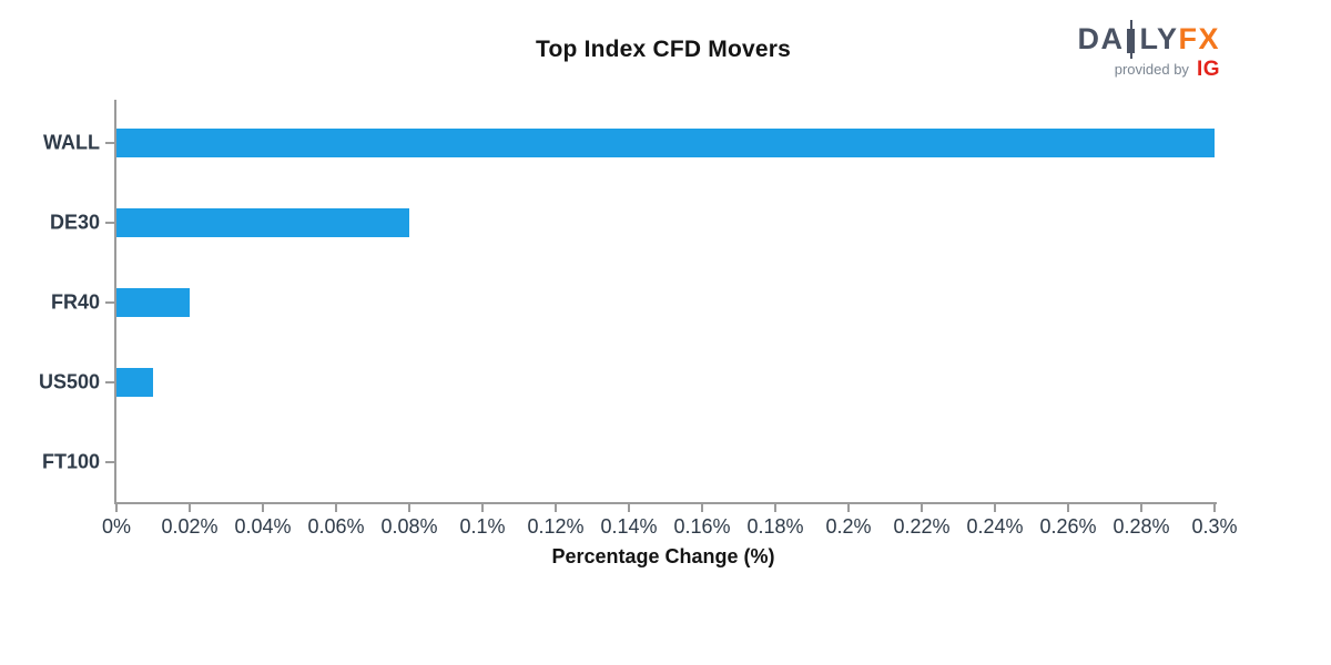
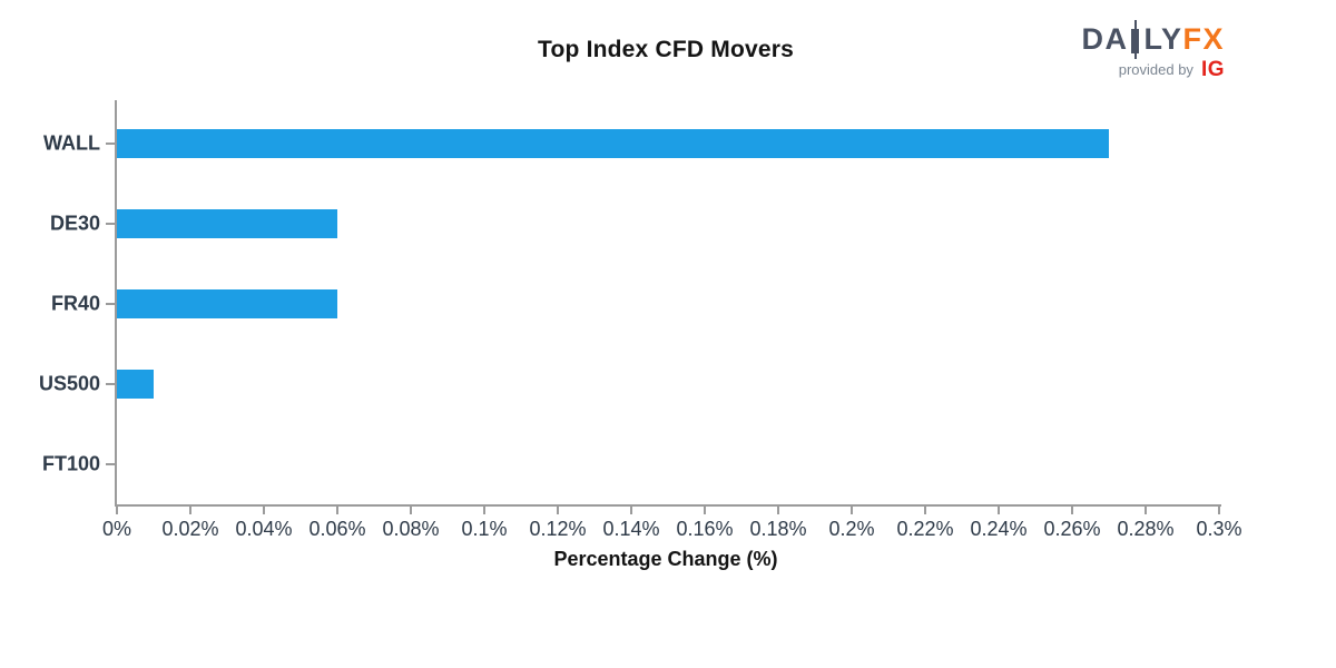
WALL: 0.30% -> 0.27%
DE30: 0.08% -> 0.06%
FR40: 0.02% -> 0.06%
